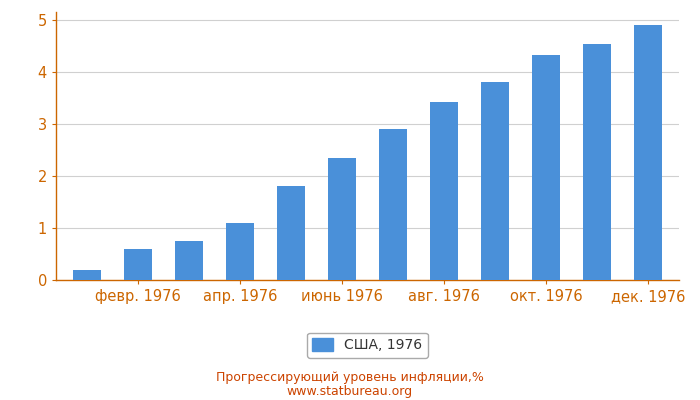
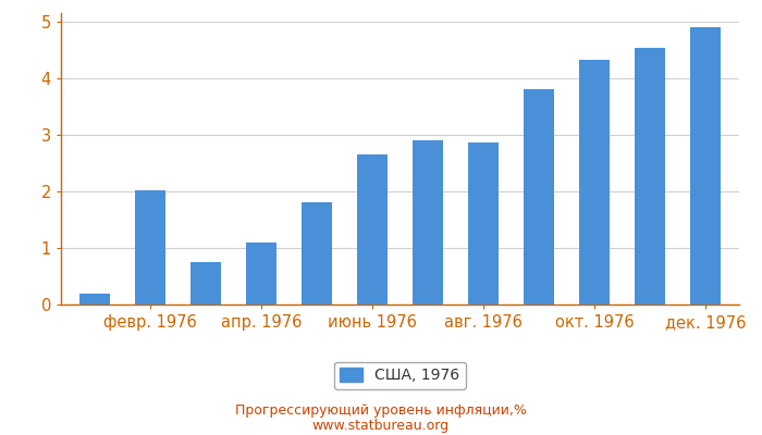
февр. 1976: 0.59 -> 2.02
июнь 1976: 2.35 -> 2.66
авг. 1976: 3.42 -> 2.86
